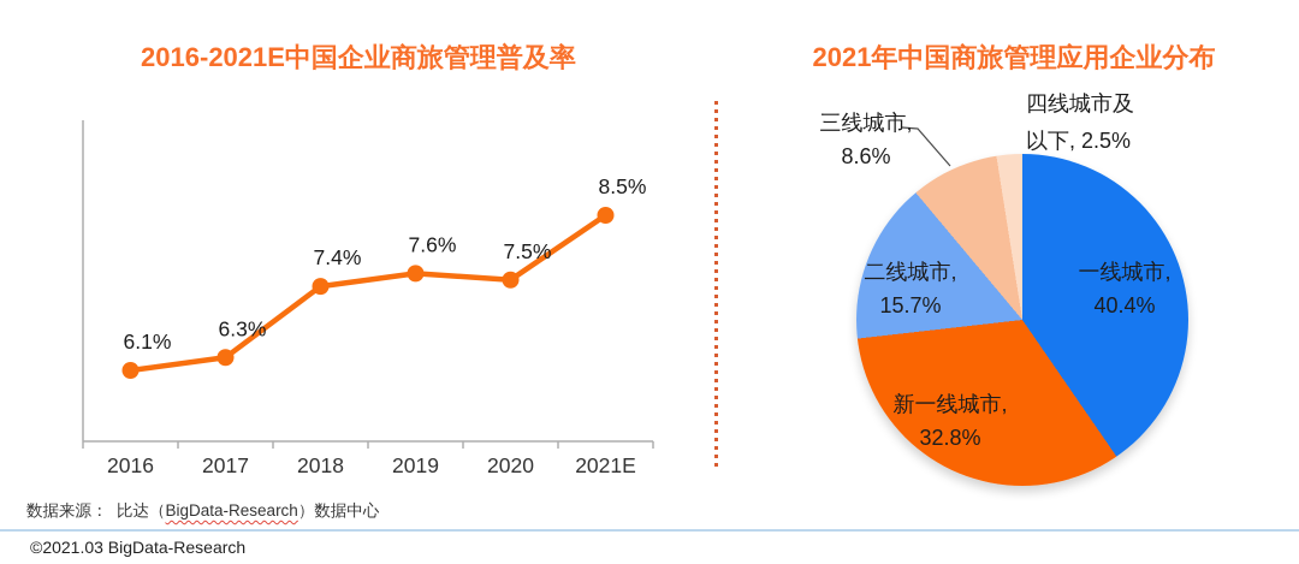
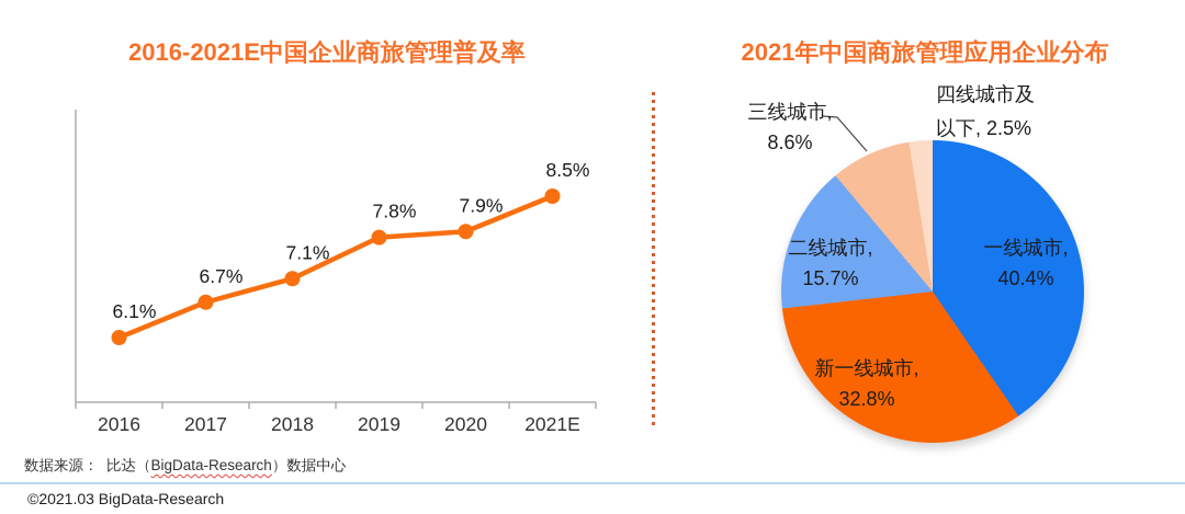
2016-2021E中国企业商旅管理普及率/2017: 6.3% -> 6.7%
2016-2021E中国企业商旅管理普及率/2018: 7.4% -> 7.1%
2016-2021E中国企业商旅管理普及率/2019: 7.6% -> 7.8%
2016-2021E中国企业商旅管理普及率/2020: 7.5% -> 7.9%
